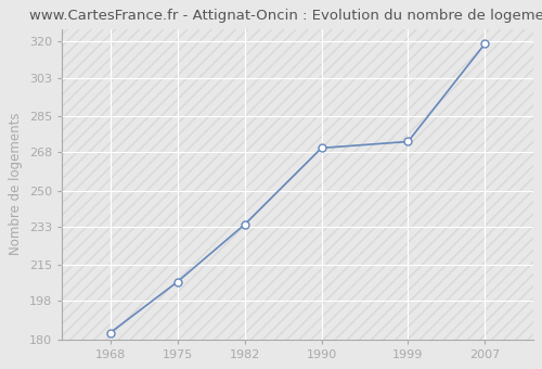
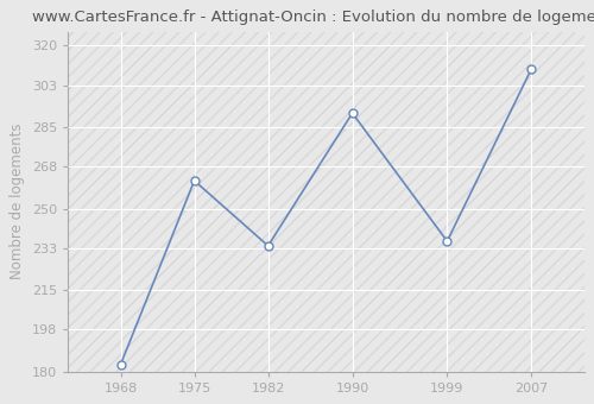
1975: 207 -> 262
1990: 270 -> 291
1999: 273 -> 236
2007: 319 -> 310
